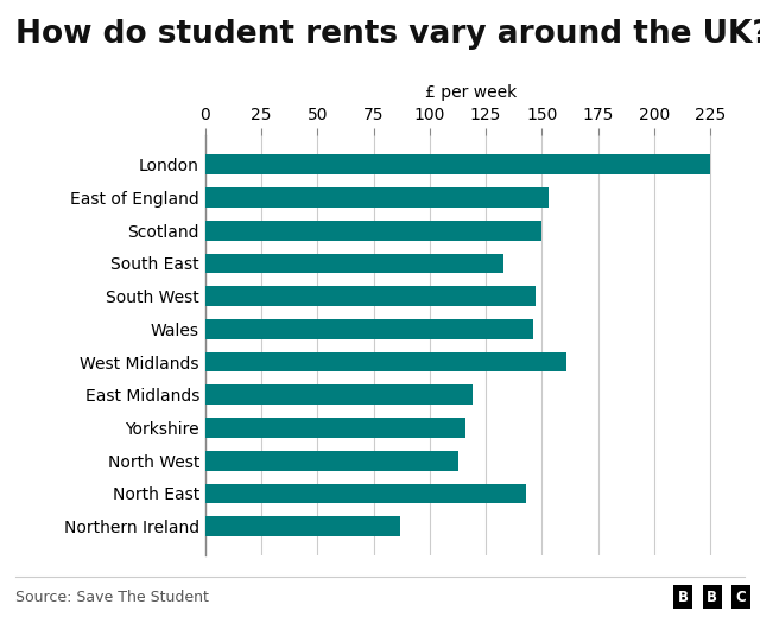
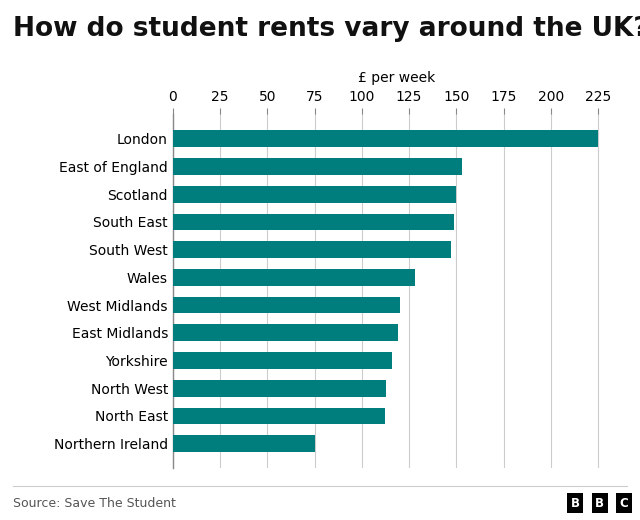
South East: 133 -> 149
Wales: 146 -> 128
West Midlands: 161 -> 120
North East: 143 -> 112
Northern Ireland: 87 -> 75
